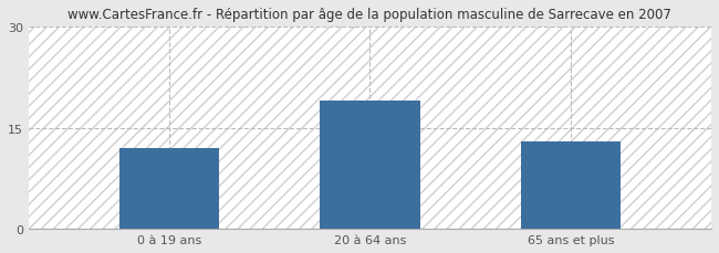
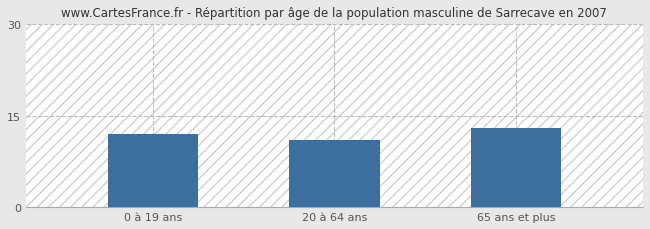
20 à 64 ans: 19 -> 11
